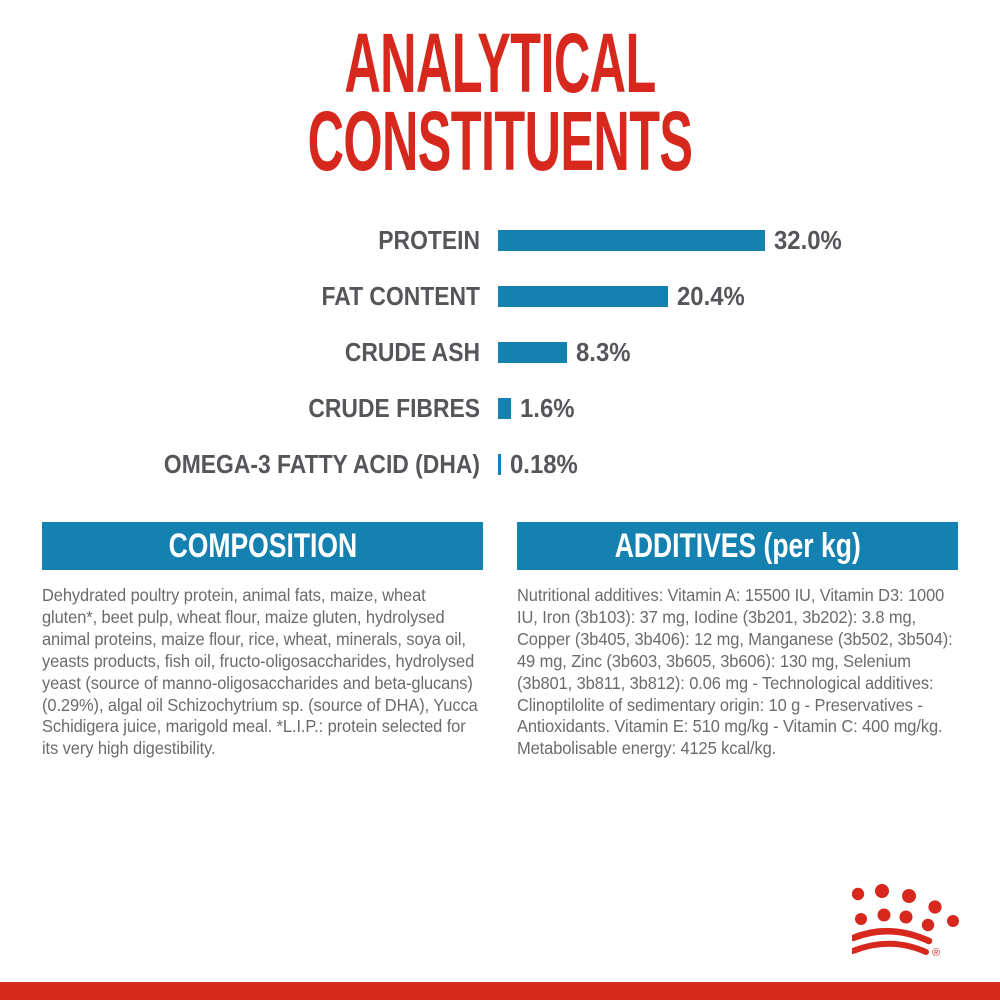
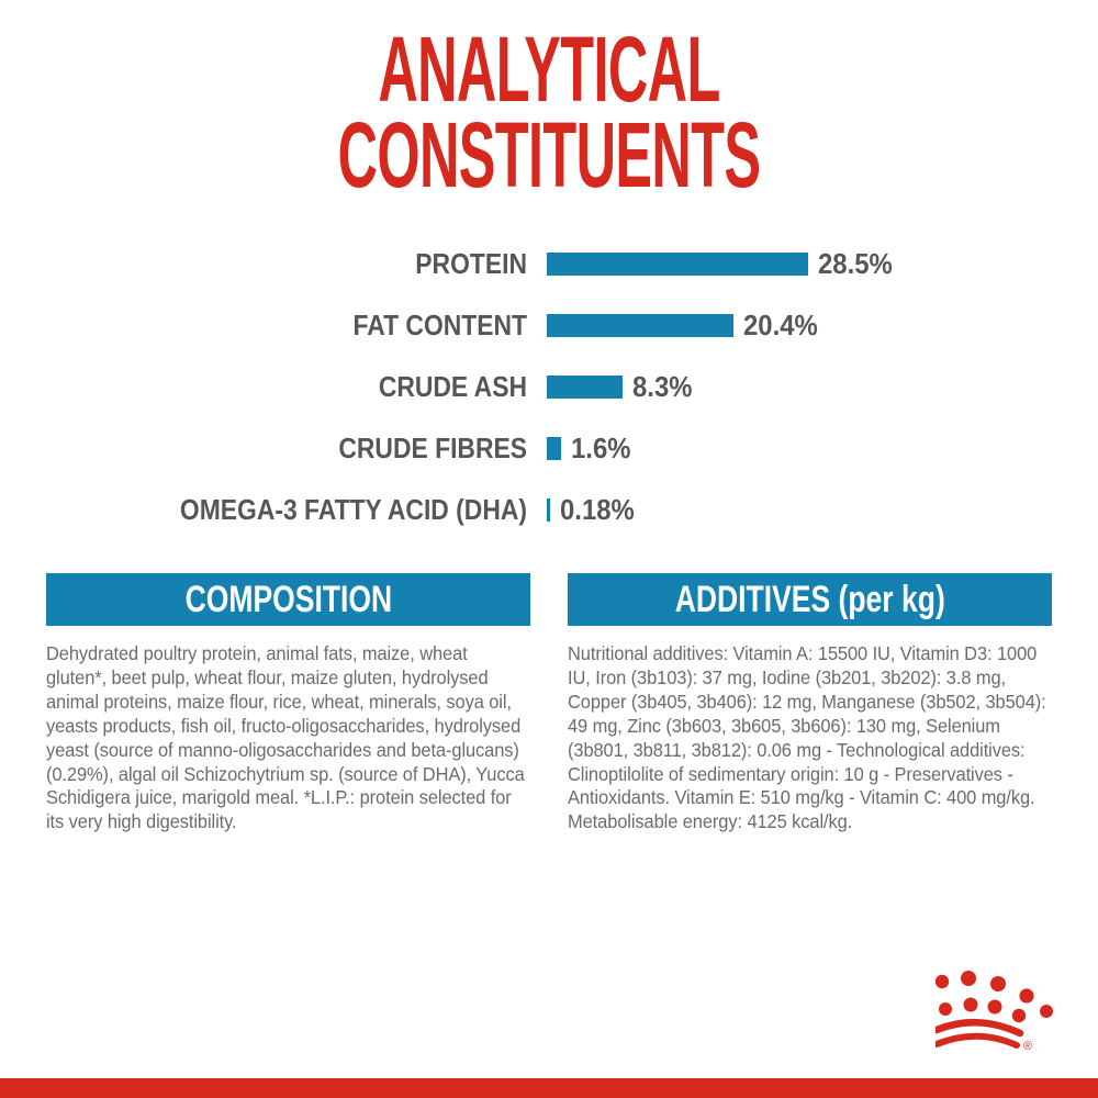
PROTEIN: 32.0% -> 28.5%
